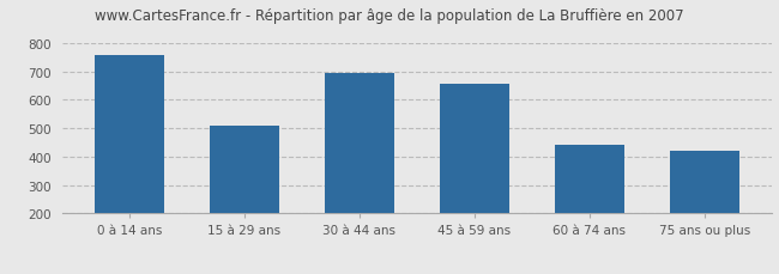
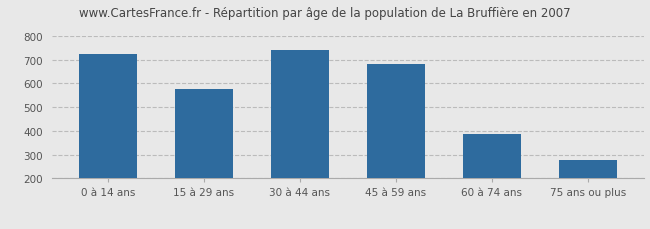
0 à 14 ans: 755 -> 725
15 à 29 ans: 510 -> 578
30 à 44 ans: 695 -> 742
45 à 59 ans: 655 -> 681
60 à 74 ans: 440 -> 388
75 ans ou plus: 420 -> 276
